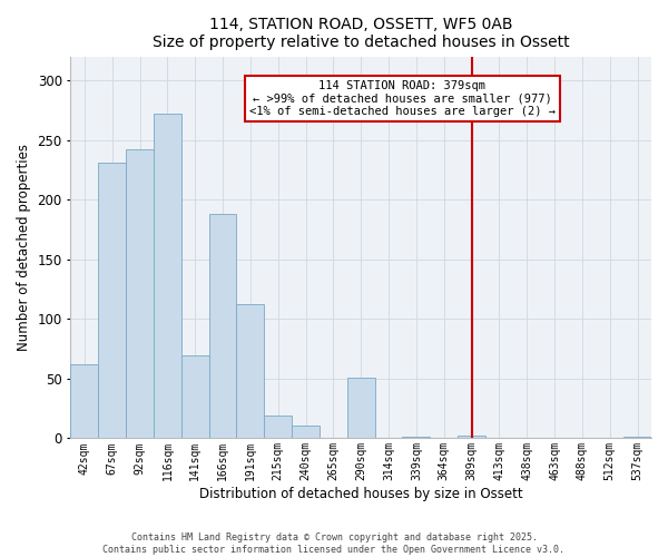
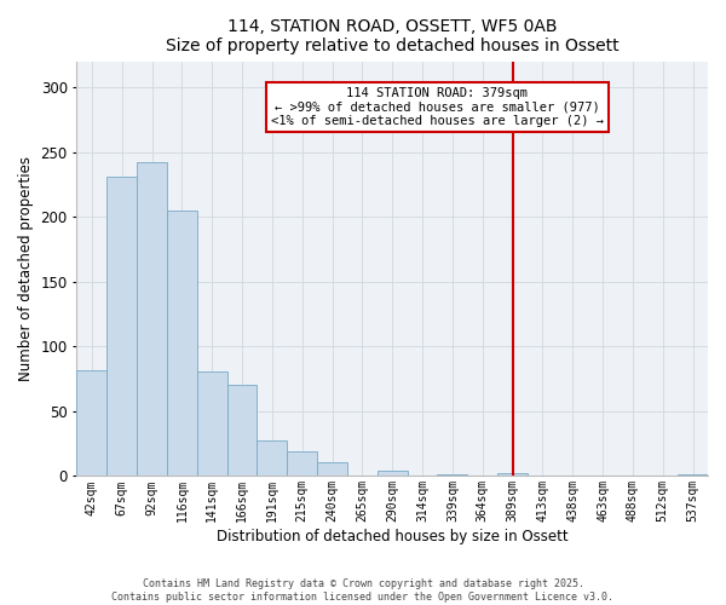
42sqm: 62 -> 82
116sqm: 272 -> 205
141sqm: 69 -> 81
166sqm: 188 -> 70
191sqm: 112 -> 27
290sqm: 51 -> 4
